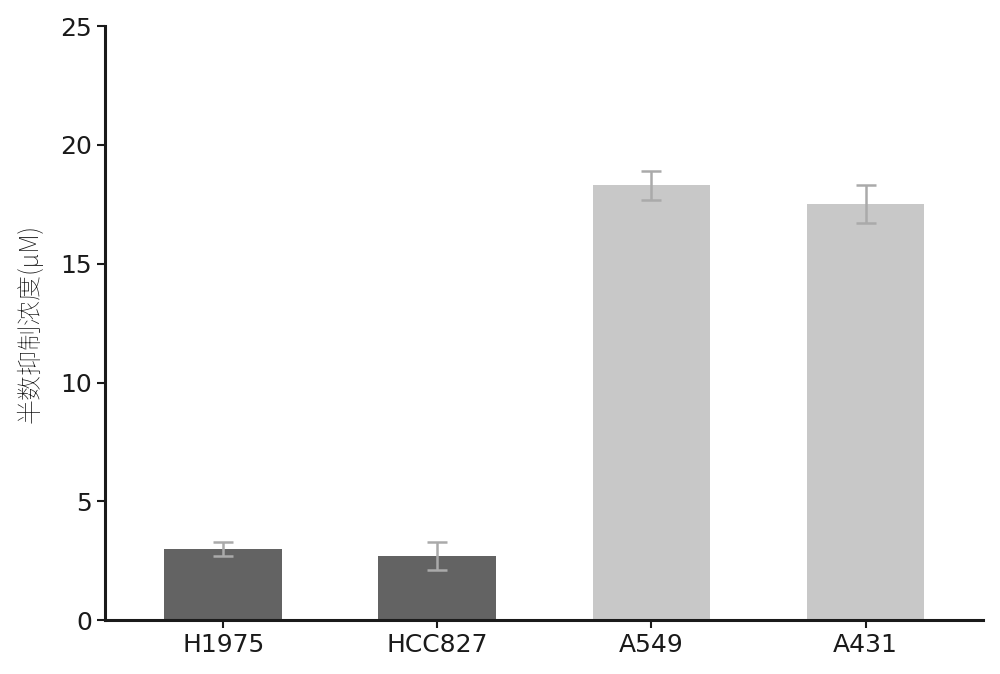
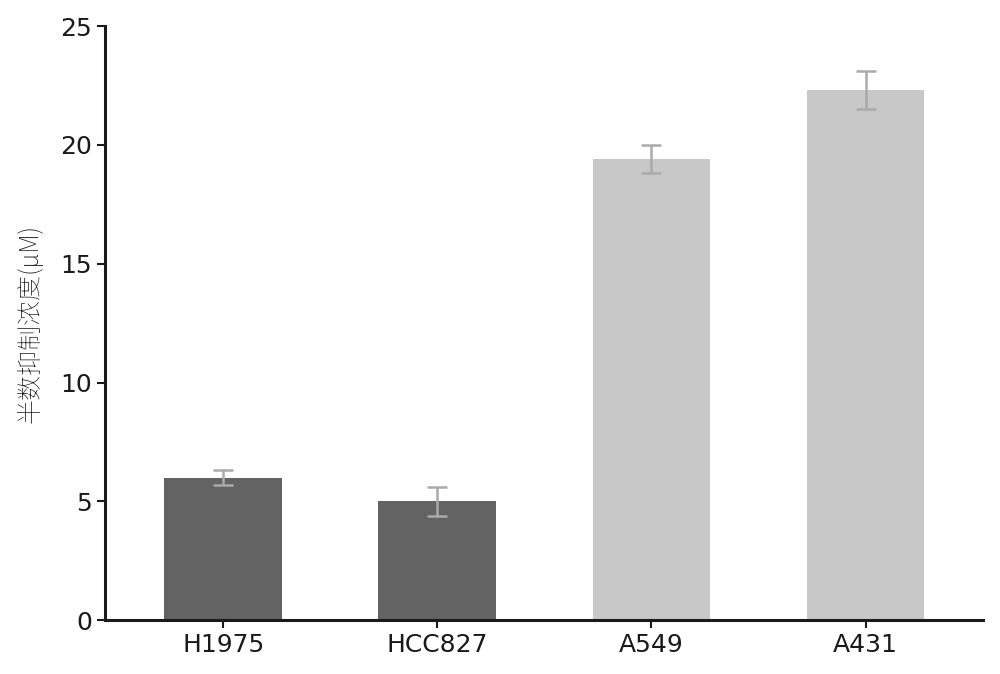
H1975: 3.0 -> 6.0
HCC827: 2.7 -> 5.0
A549: 18.3 -> 19.4
A431: 17.5 -> 22.3
